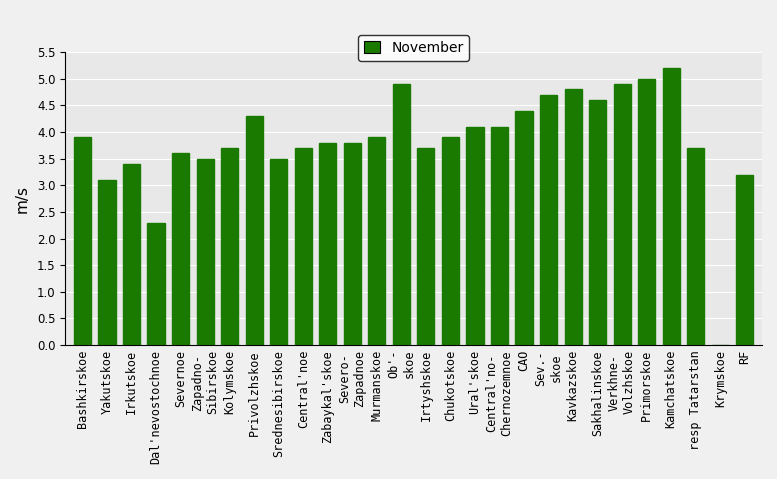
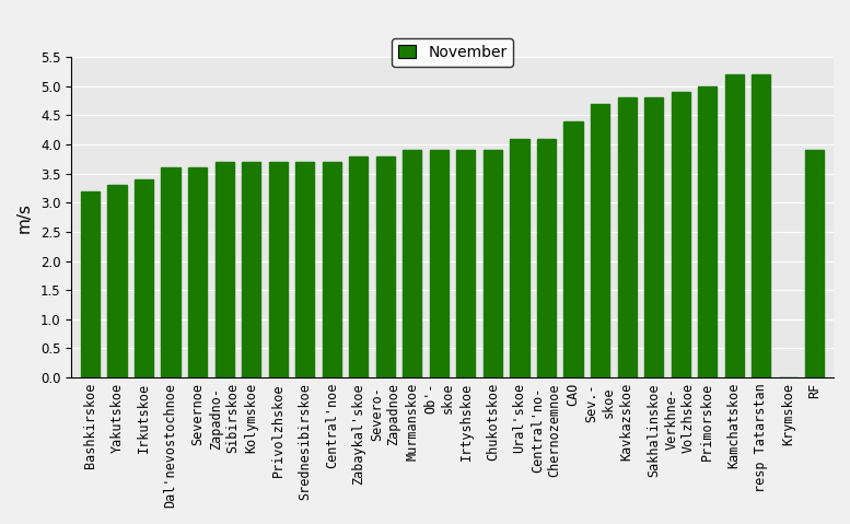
Bashkirskoe: 3.9 -> 3.2
Yakutskoe: 3.1 -> 3.3
Dal'nevostochnoe: 2.3 -> 3.6
Zapadno- Sibirskoe: 3.5 -> 3.7
Privolzhskoe: 4.3 -> 3.7
Srednesibirskoe: 3.5 -> 3.7
Ob'- skoe: 4.9 -> 3.9
Irtyshskoe: 3.7 -> 3.9
Sakhalinskoe: 4.6 -> 4.8
resp Tatarstan: 3.7 -> 5.2
RF: 3.2 -> 3.9
